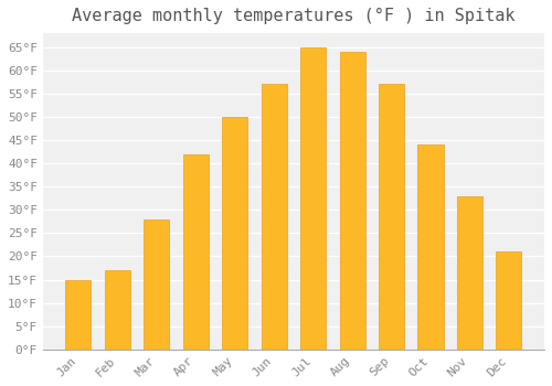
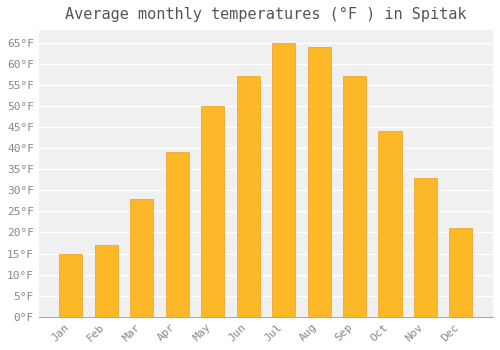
Apr: 42°F -> 39°F
